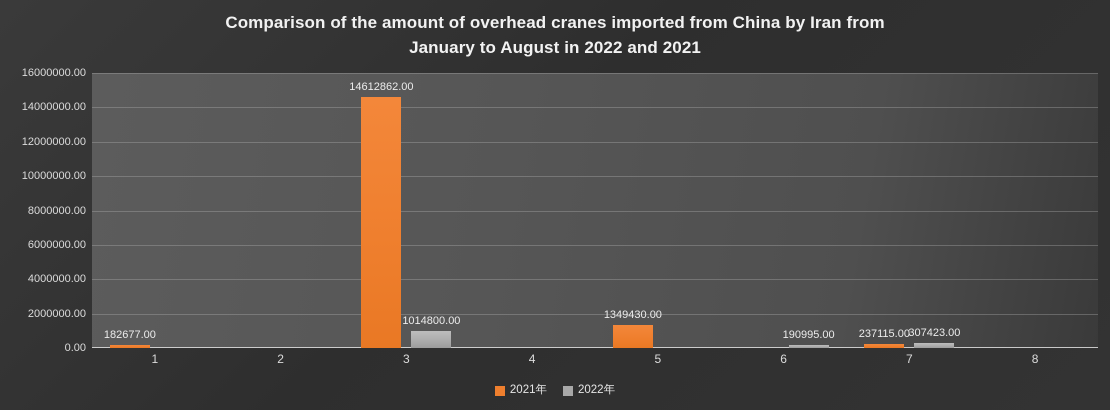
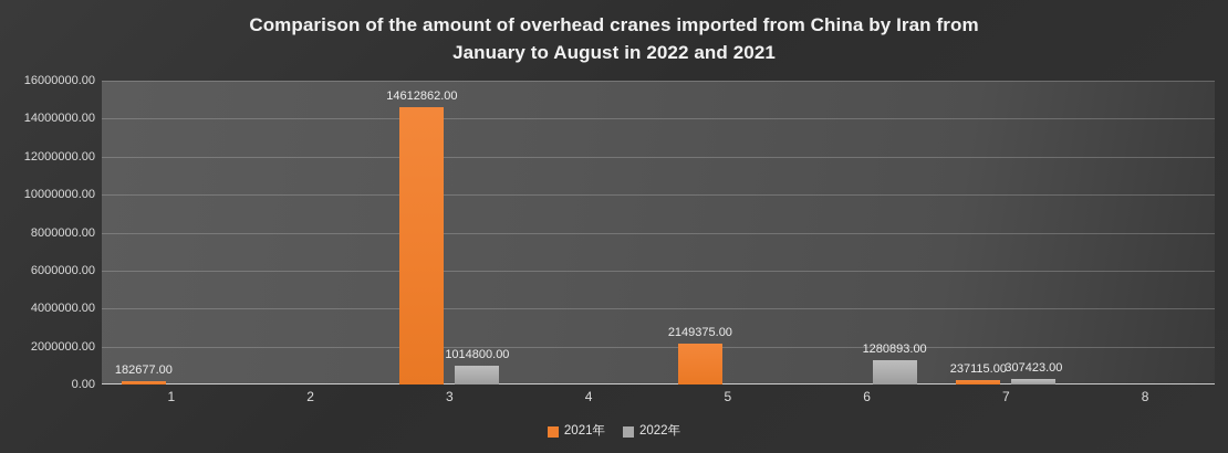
2021年/5: 1349430.00 -> 2149375.00
2022年/6: 190995.00 -> 1280893.00
